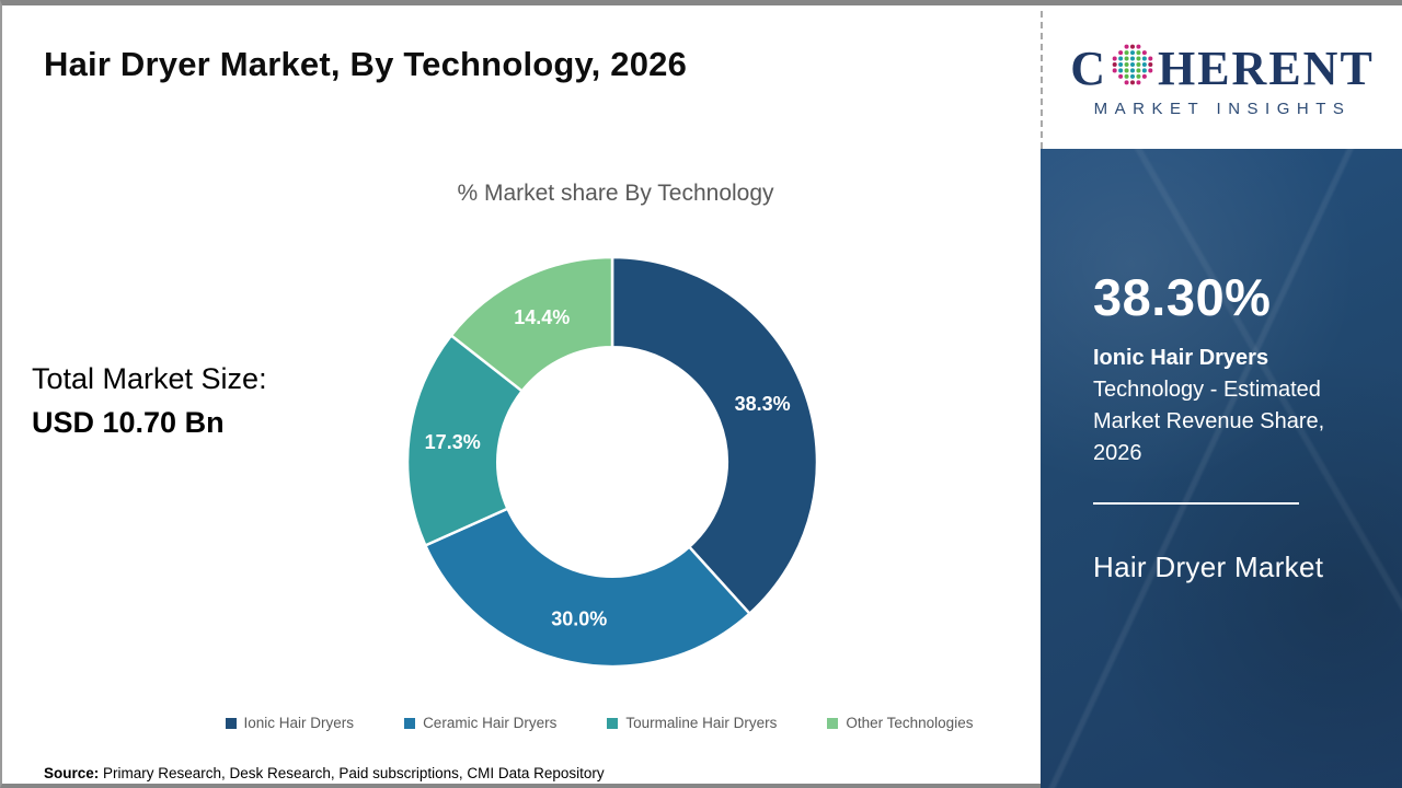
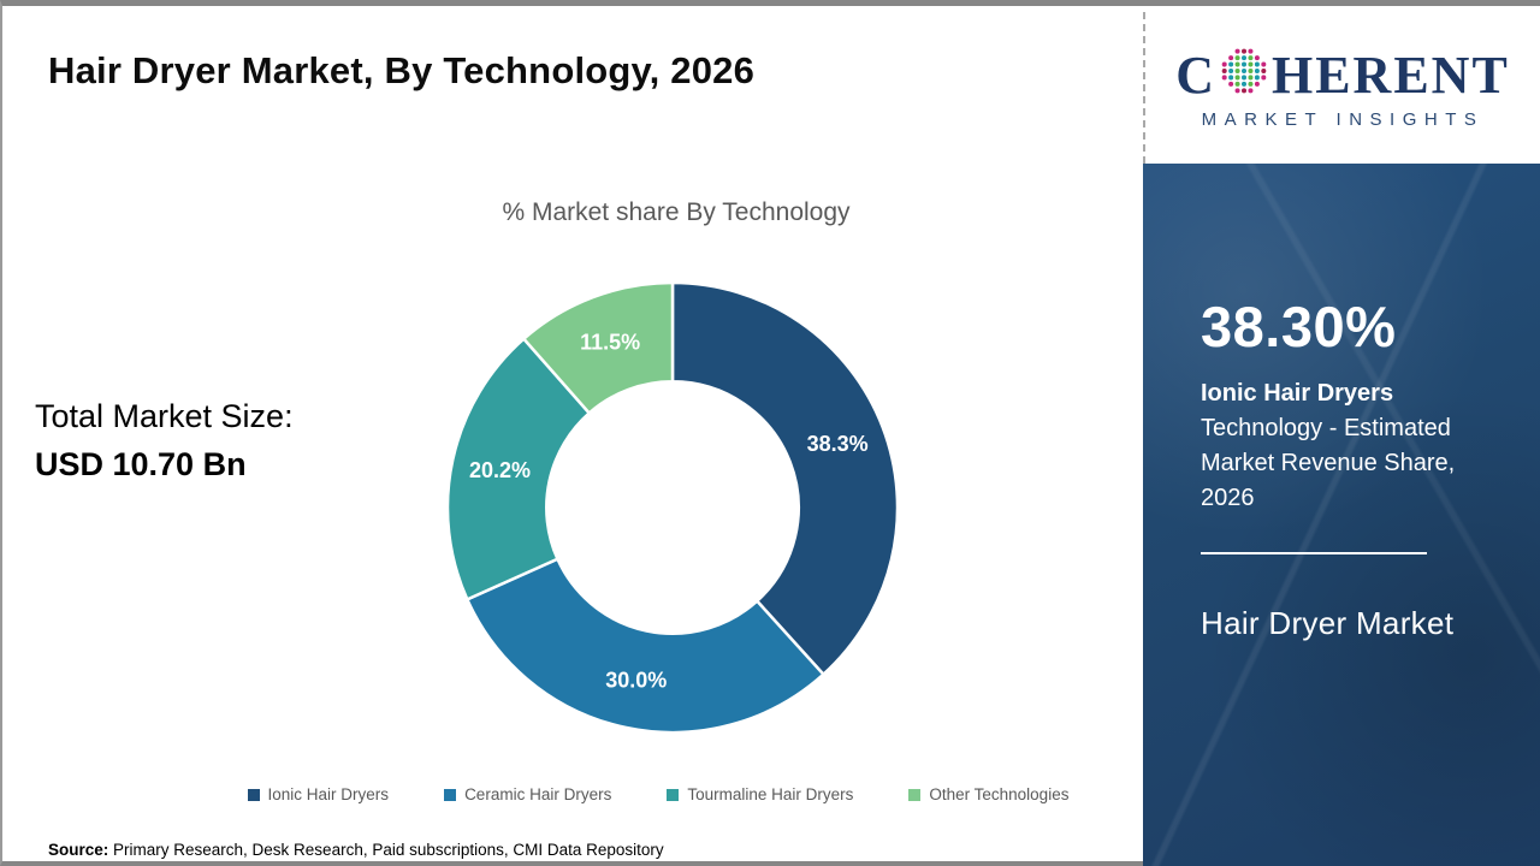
Tourmaline Hair Dryers: 17.3% -> 20.2%
Other Technologies: 14.4% -> 11.5%
